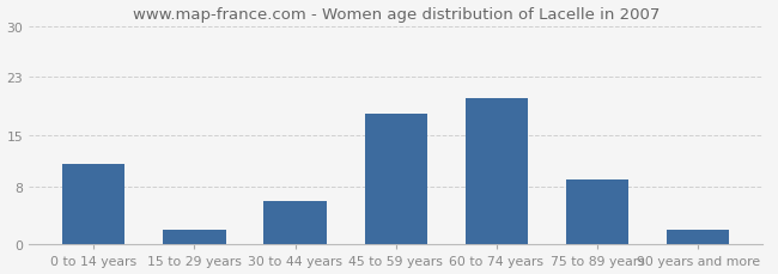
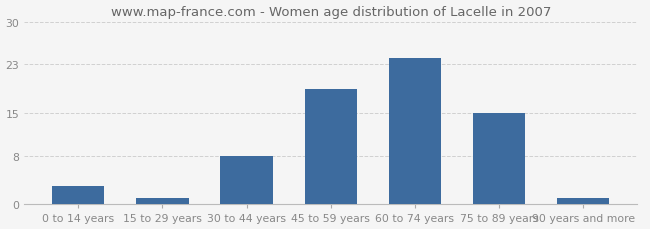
0 to 14 years: 11 -> 3
15 to 29 years: 2 -> 1
30 to 44 years: 6 -> 8
45 to 59 years: 18 -> 19
60 to 74 years: 20 -> 24
75 to 89 years: 9 -> 15
90 years and more: 2 -> 1
